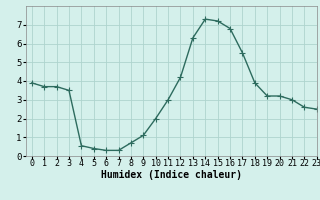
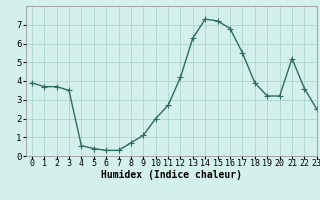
11: 3.0 -> 2.7
21: 3.0 -> 5.2
22: 2.6 -> 3.6
